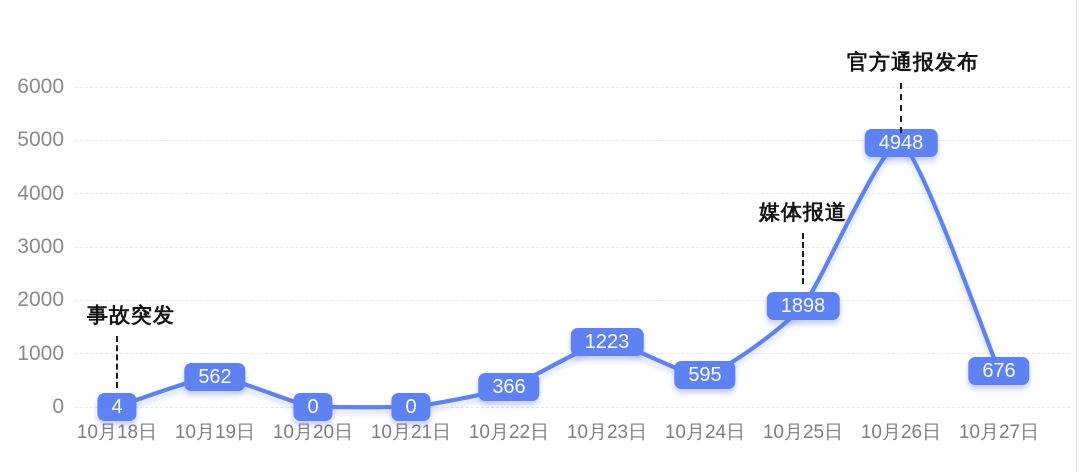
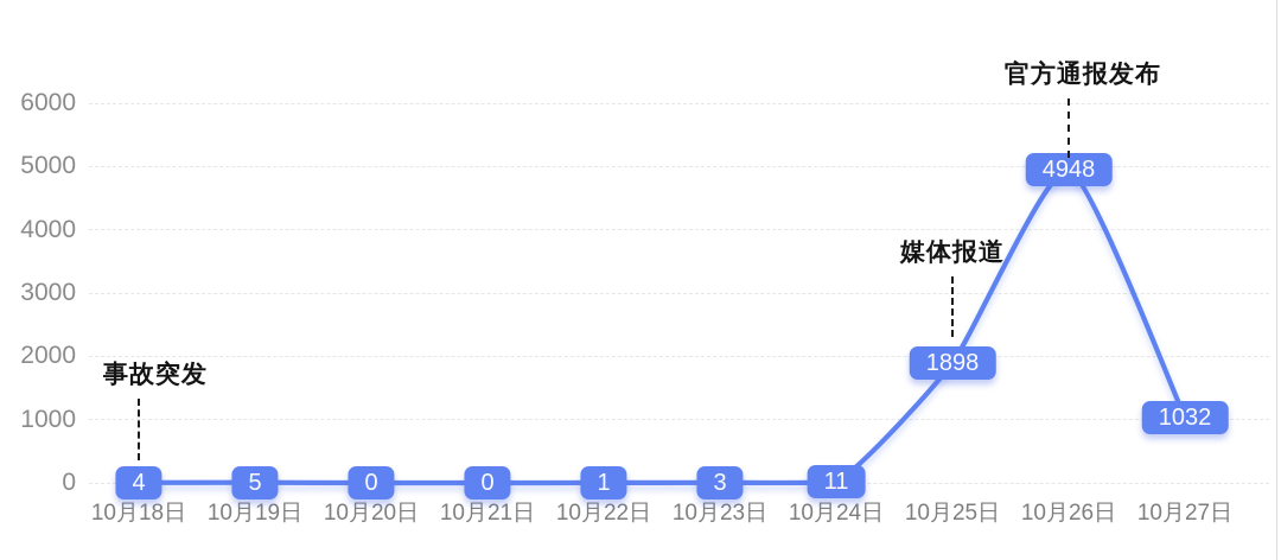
10月19日: 562 -> 5
10月22日: 366 -> 1
10月23日: 1223 -> 3
10月24日: 595 -> 11
10月27日: 676 -> 1032
